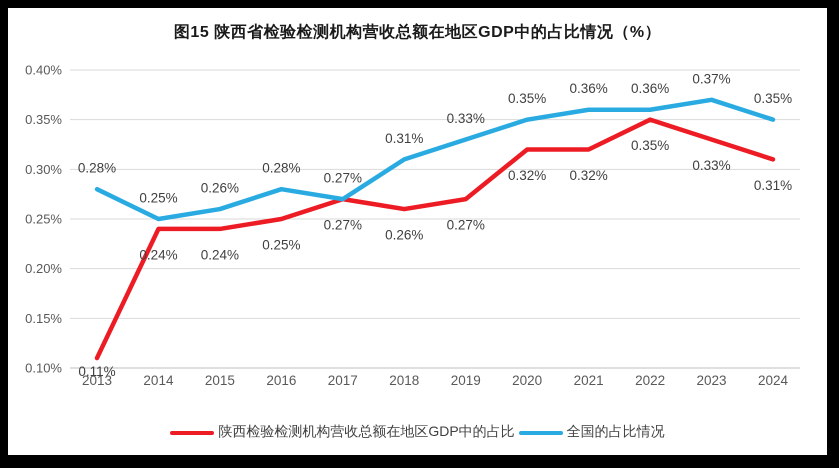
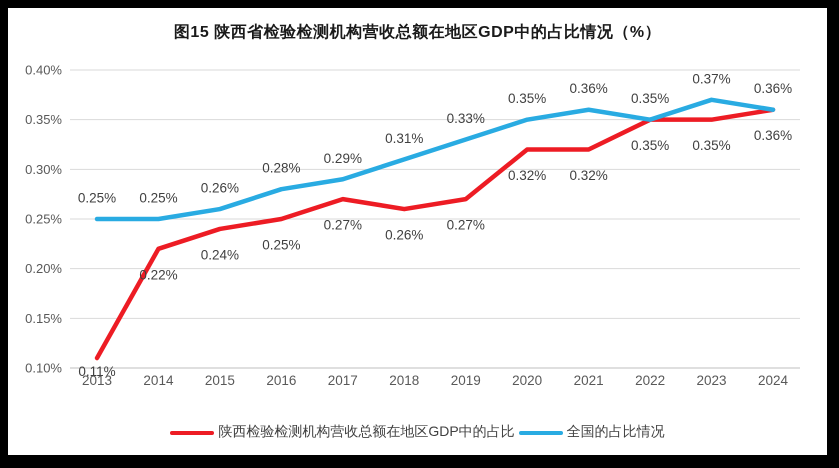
全国的占比情况/2013: 0.28% -> 0.25%
陕西检验检测机构营收总额在地区GDP中的占比/2014: 0.24% -> 0.22%
全国的占比情况/2017: 0.27% -> 0.29%
全国的占比情况/2022: 0.36% -> 0.35%
陕西检验检测机构营收总额在地区GDP中的占比/2023: 0.33% -> 0.35%
陕西检验检测机构营收总额在地区GDP中的占比/2024: 0.31% -> 0.36%
全国的占比情况/2024: 0.35% -> 0.36%
